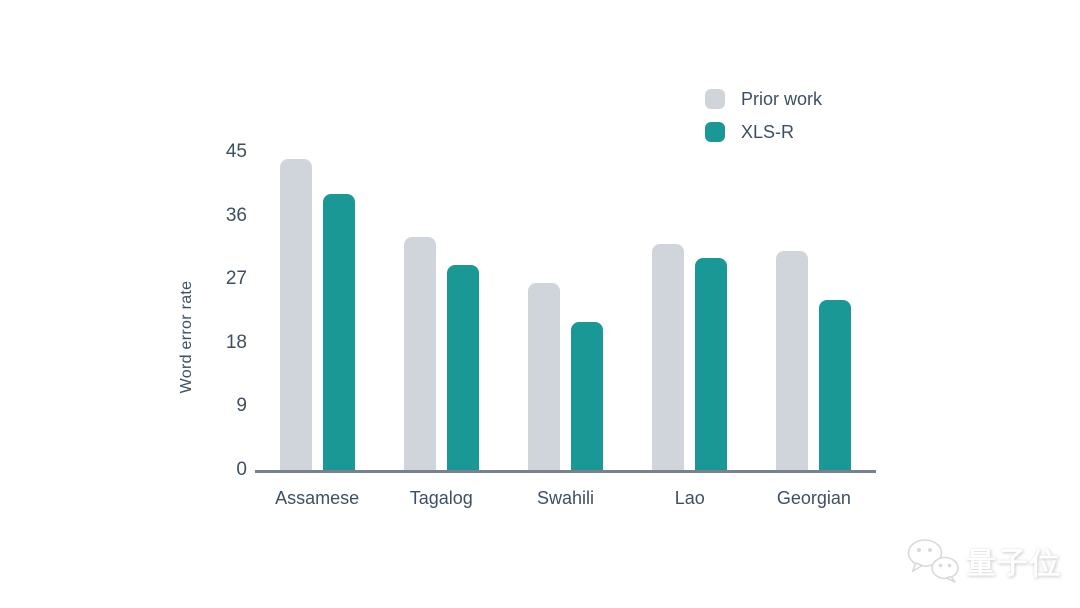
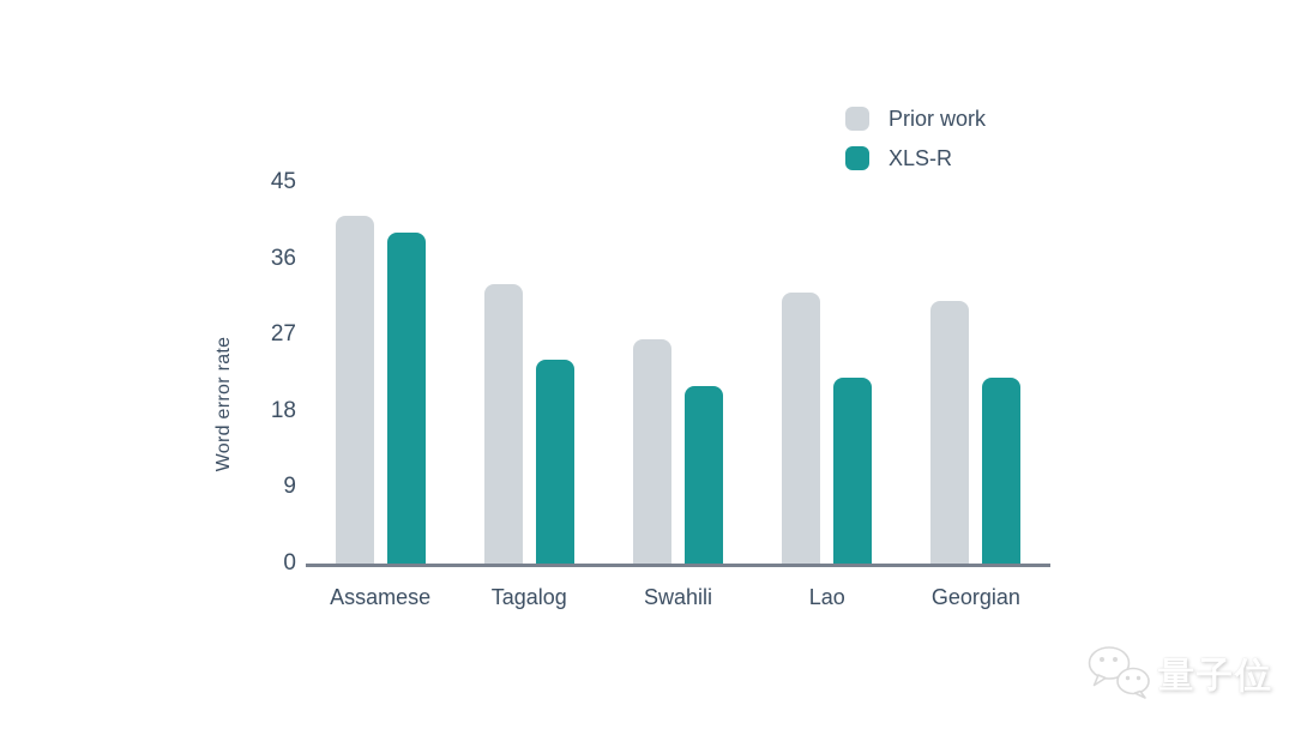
Prior work/Assamese: 44 -> 41
XLS-R/Tagalog: 29 -> 24
XLS-R/Lao: 30 -> 22
XLS-R/Georgian: 24 -> 22
